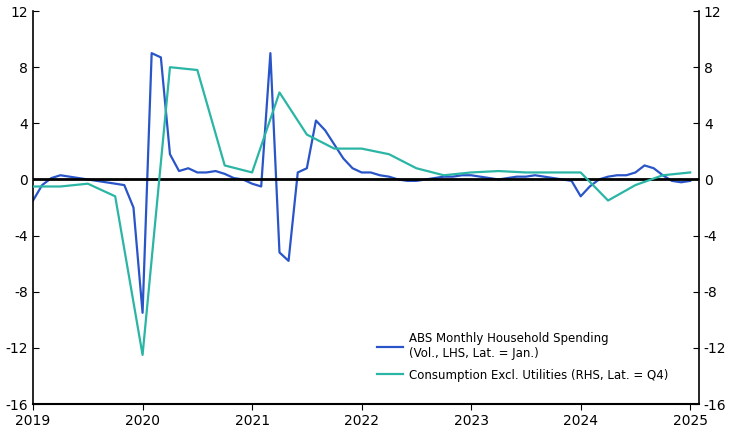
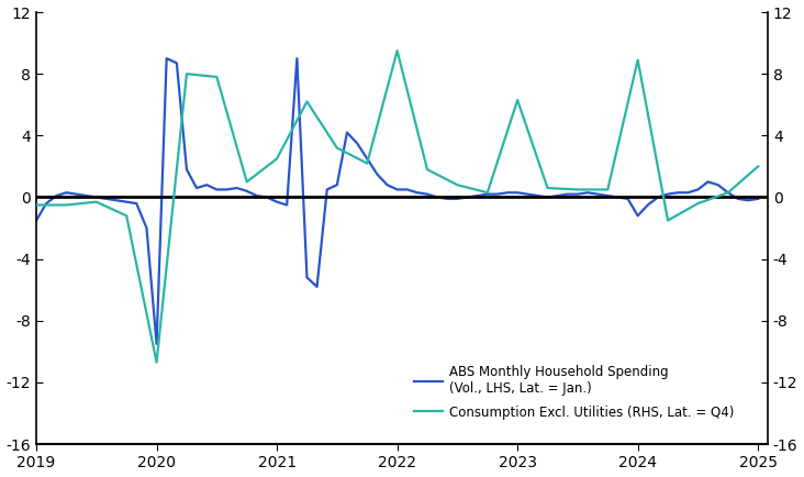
Consumption Excl. Utilities (RHS, Lat. = Q4)/2020: -12.5 -> -10.7
Consumption Excl. Utilities (RHS, Lat. = Q4)/2021: 0.5 -> 2.5
Consumption Excl. Utilities (RHS, Lat. = Q4)/2022: 2.2 -> 9.5
Consumption Excl. Utilities (RHS, Lat. = Q4)/2023: 0.5 -> 6.3
Consumption Excl. Utilities (RHS, Lat. = Q4)/2024: 0.5 -> 8.9
Consumption Excl. Utilities (RHS, Lat. = Q4)/2025: 0.5 -> 2.0
